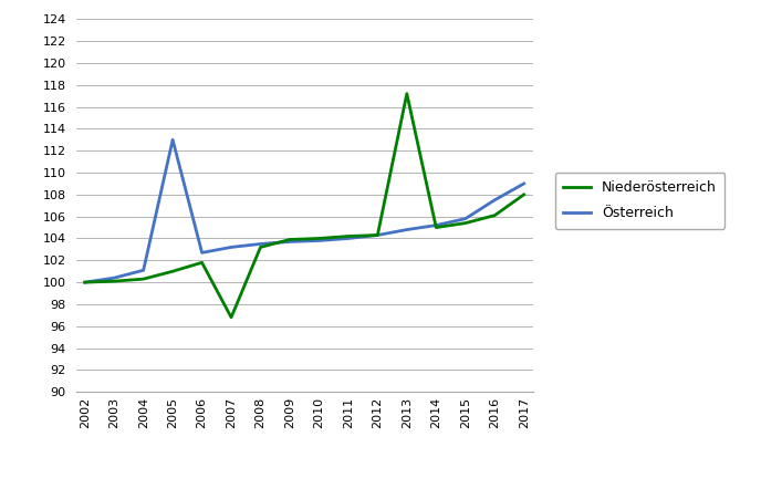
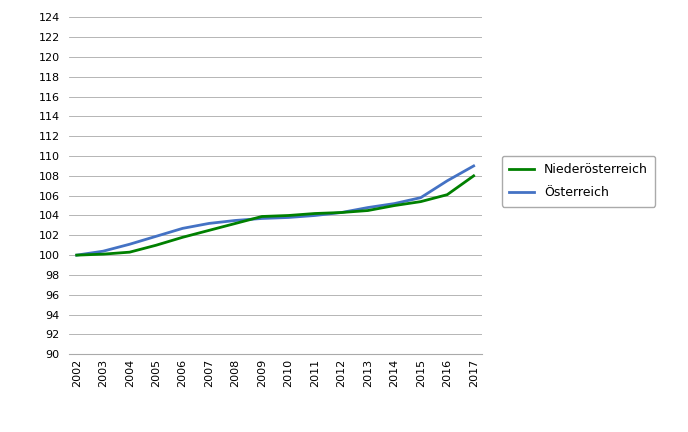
Österreich/2005: 113.0 -> 101.9
Niederösterreich/2007: 96.8 -> 102.5
Niederösterreich/2013: 117.2 -> 104.5
